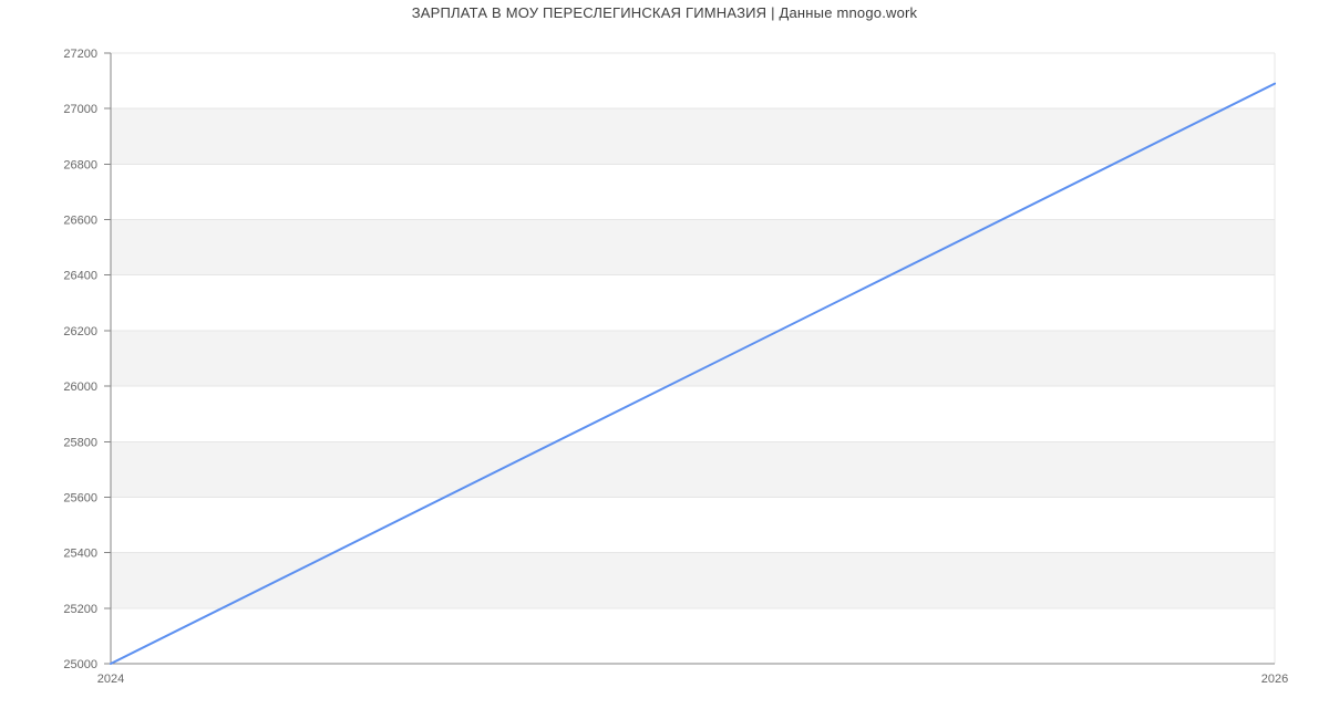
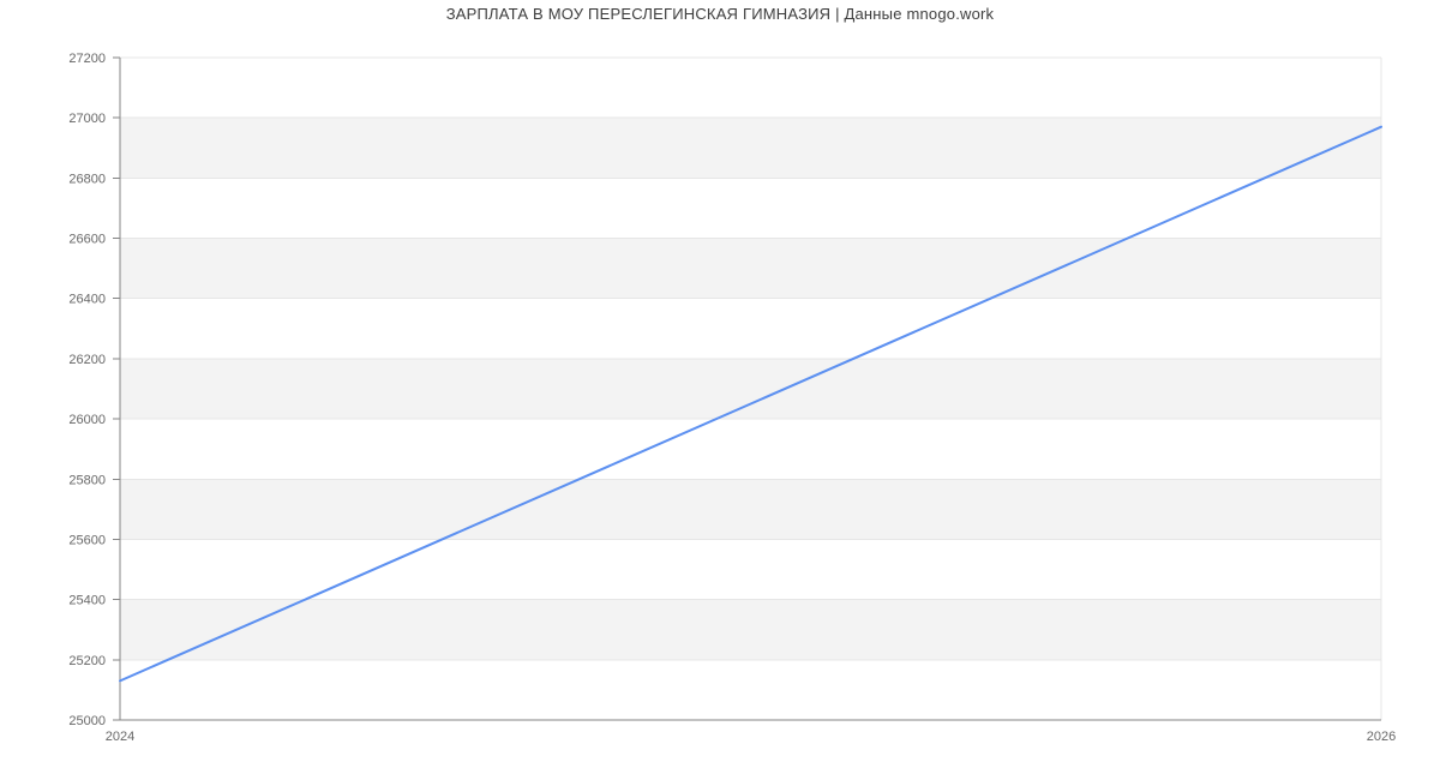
2024: 25000 -> 25130
2026: 27090 -> 26970
